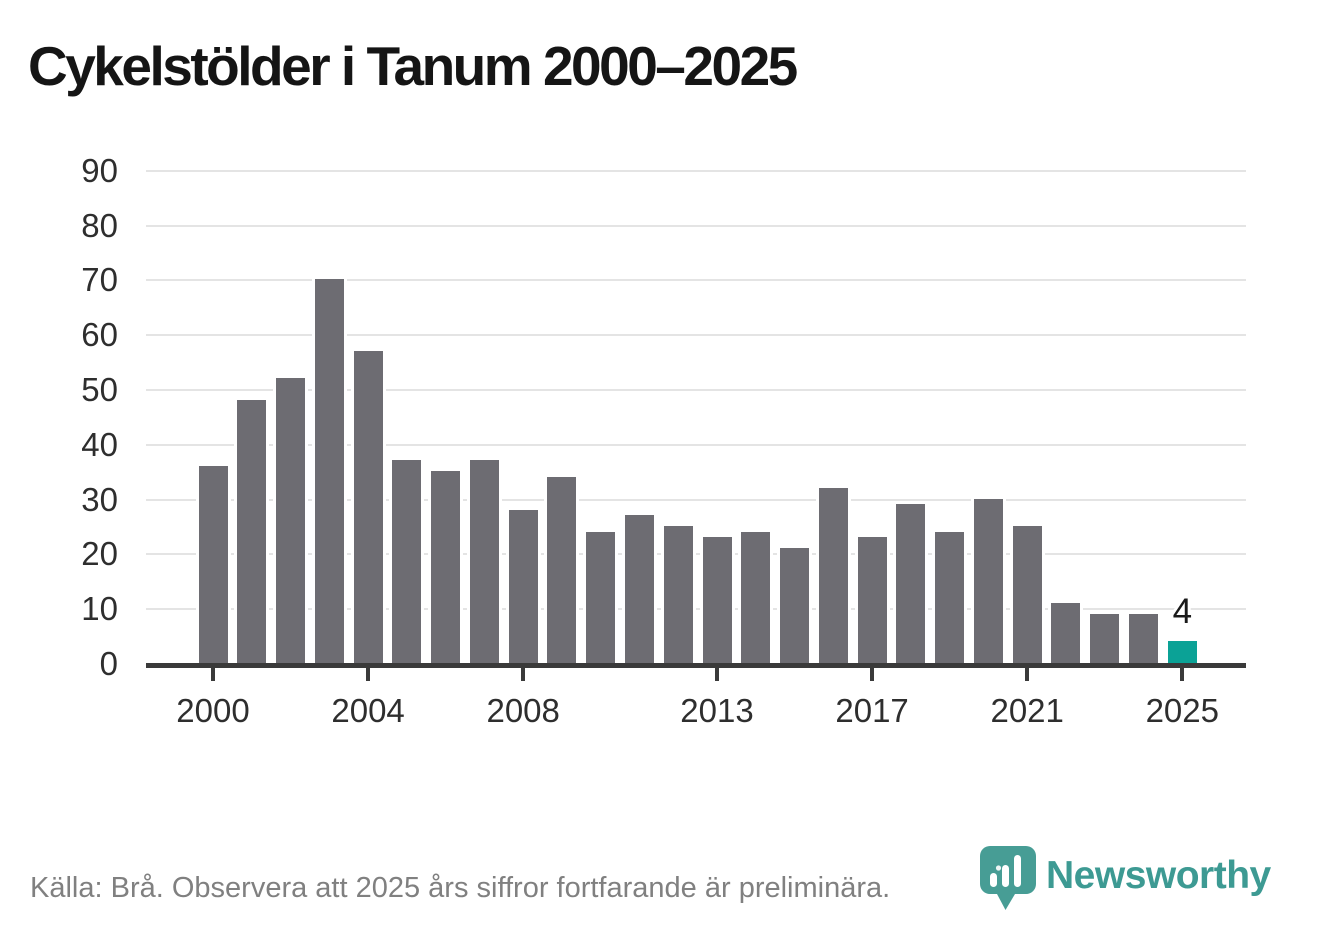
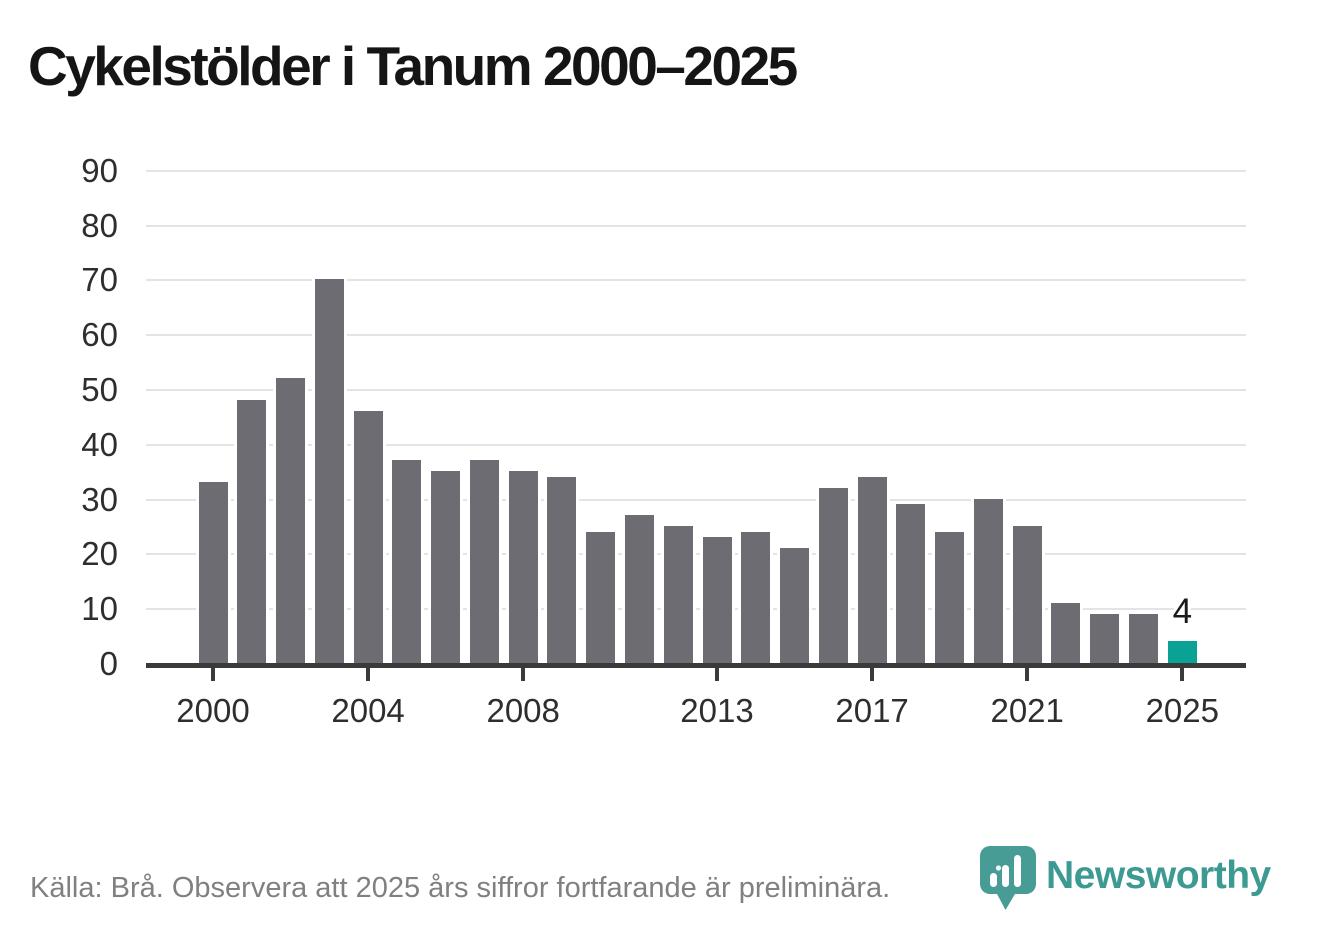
2000: 36 -> 33
2004: 57 -> 46
2008: 28 -> 35
2017: 23 -> 34
